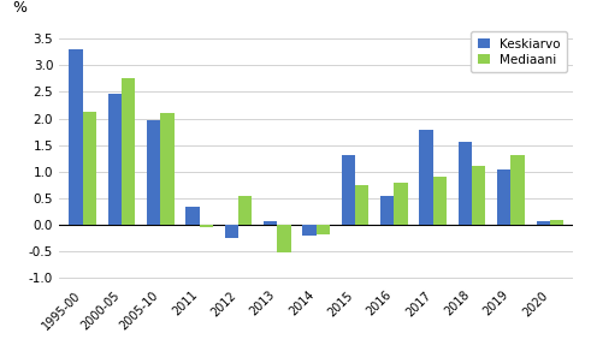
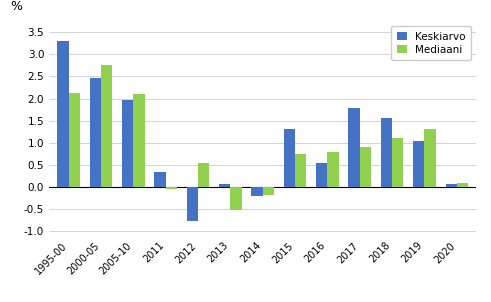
Keskiarvo/2012: -0.25 -> -0.78
